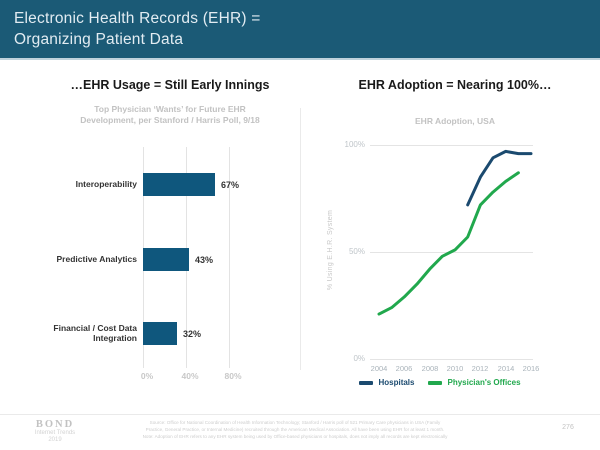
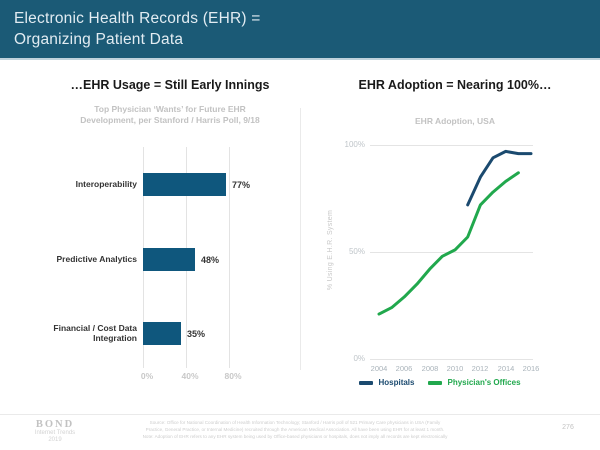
…EHR Usage = Still Early Innings/Interoperability: 67% -> 77%
…EHR Usage = Still Early Innings/Predictive Analytics: 43% -> 48%
…EHR Usage = Still Early Innings/Financial / Cost Data Integration: 32% -> 35%
